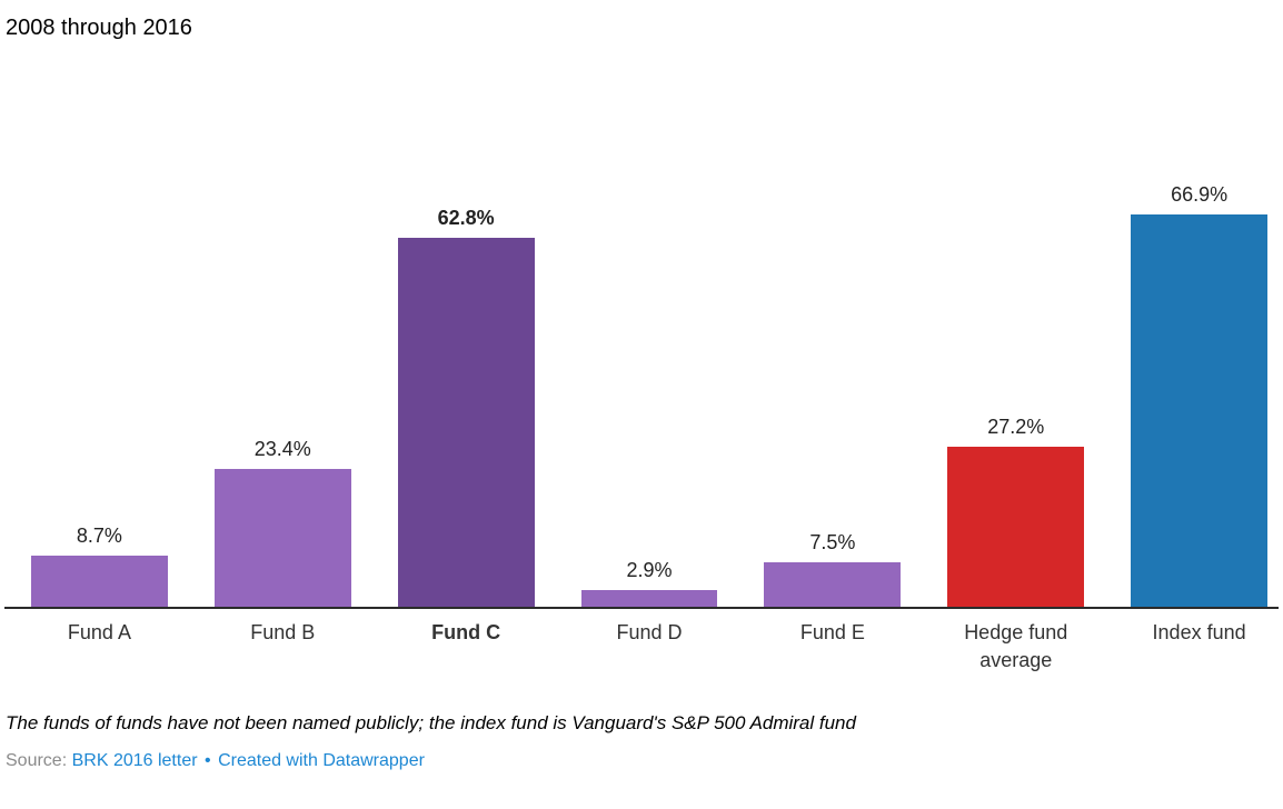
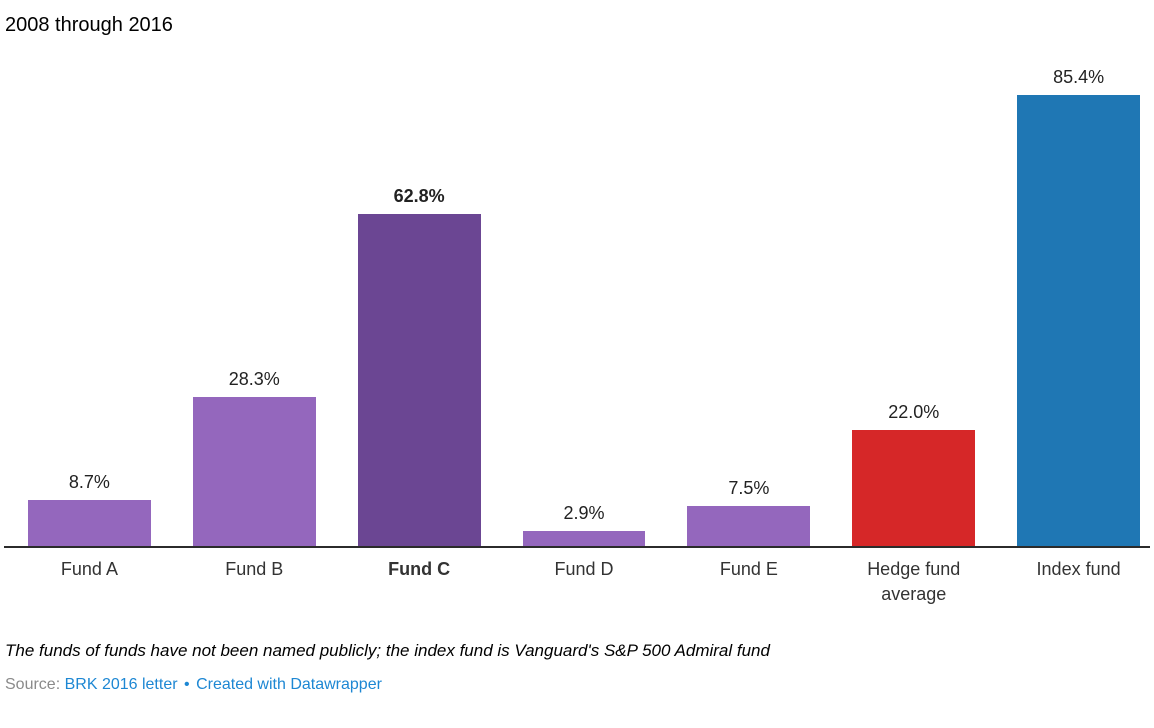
Fund B: 23.4% -> 28.3%
Hedge fund average: 27.2% -> 22.0%
Index fund: 66.9% -> 85.4%
